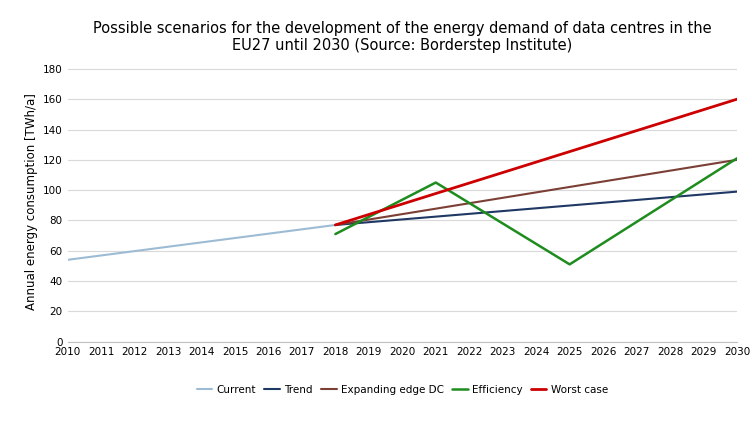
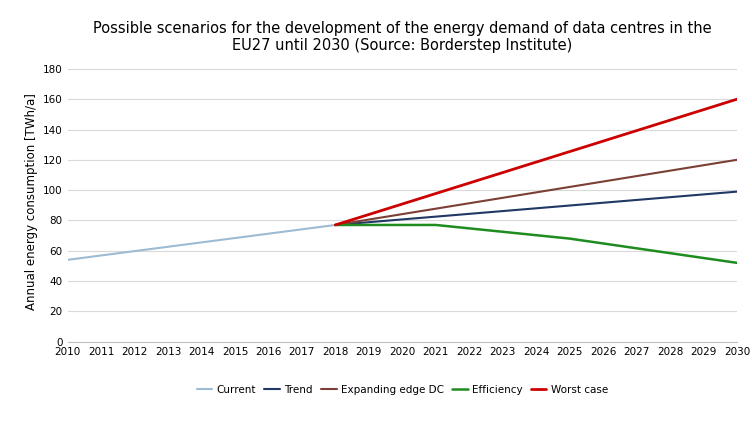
2018: 71 -> 77
2021: 105 -> 77
2025: 51 -> 68
2030: 121 -> 52
